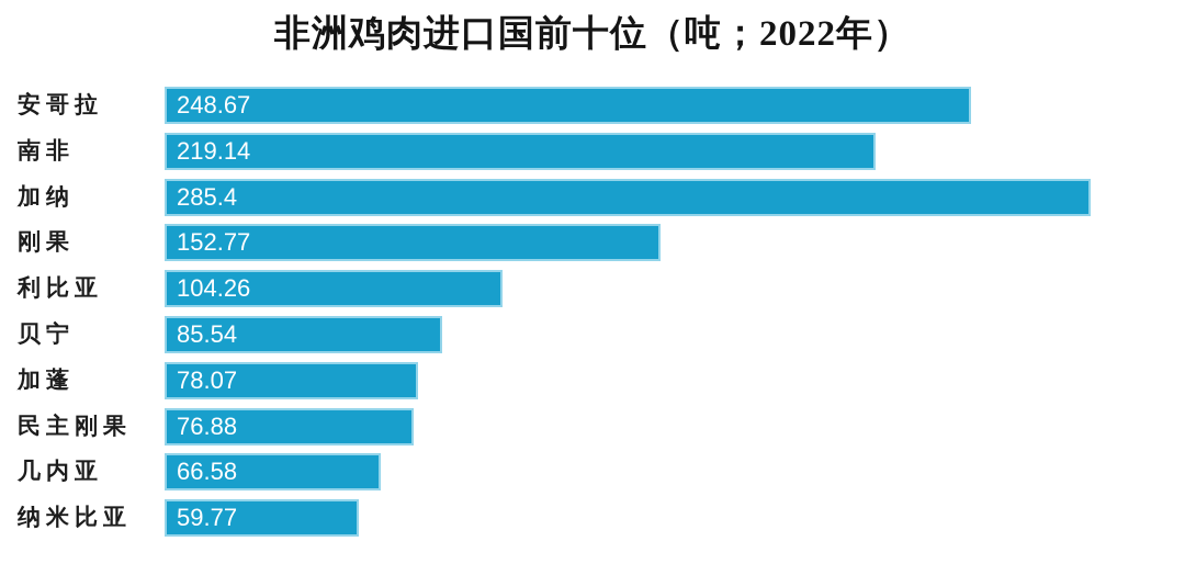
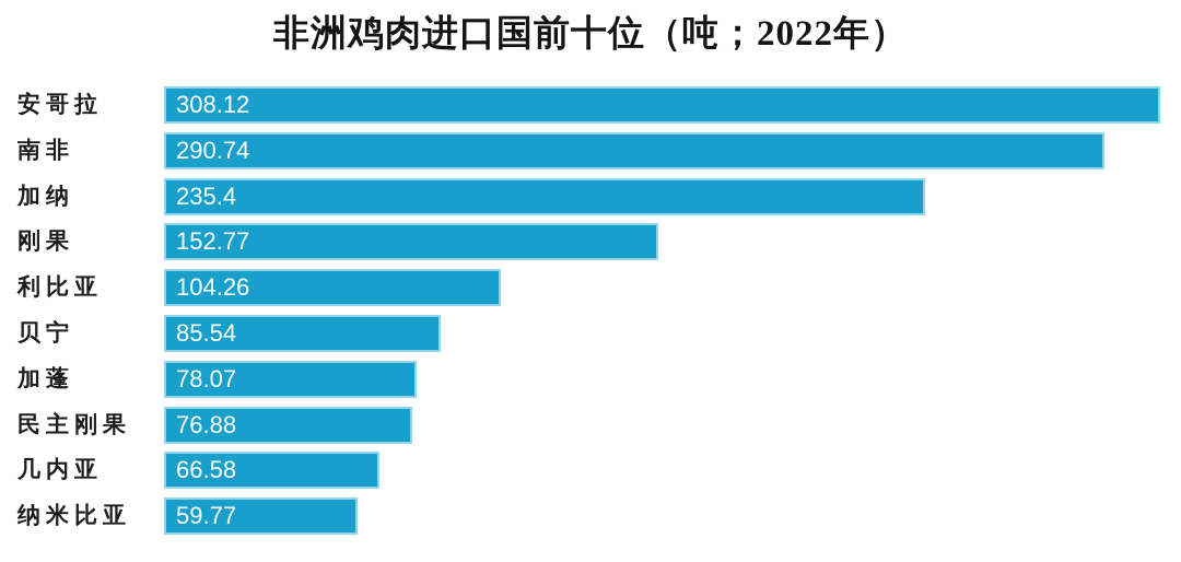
安哥拉: 248.67 -> 308.12
南非: 219.14 -> 290.74
加纳: 285.4 -> 235.4
